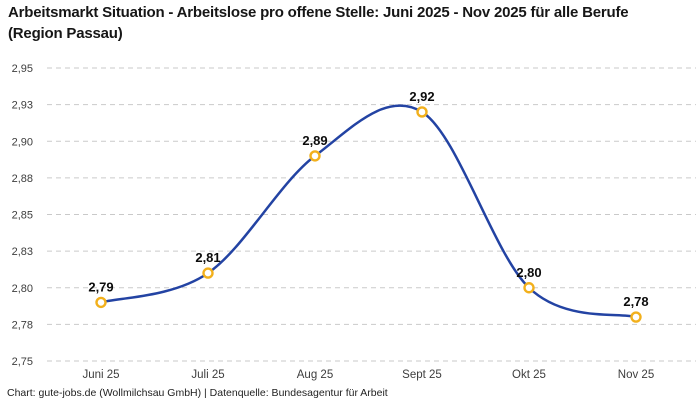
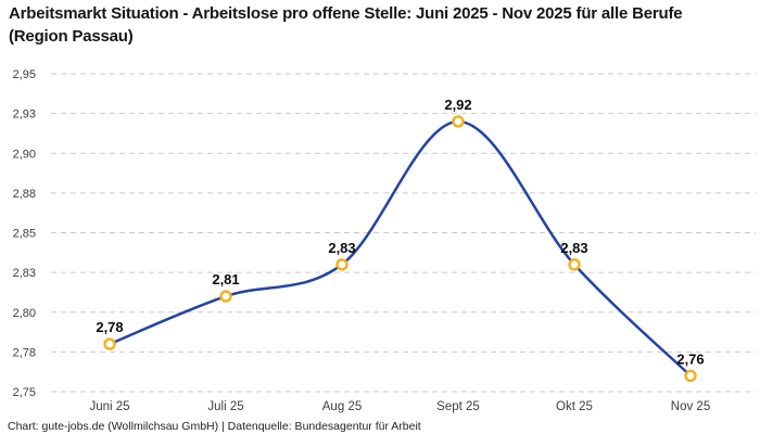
Juni 25: 2,79 -> 2,78
Aug 25: 2,89 -> 2,83
Okt 25: 2,80 -> 2,83
Nov 25: 2,78 -> 2,76
